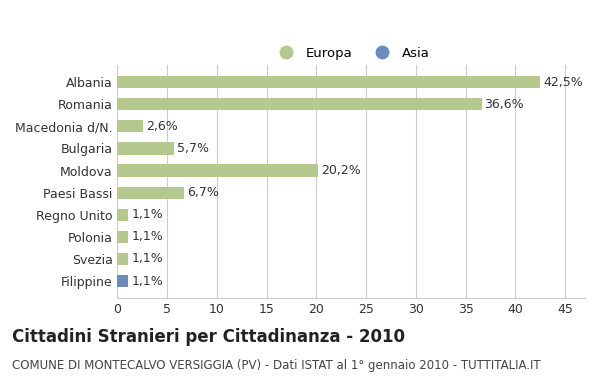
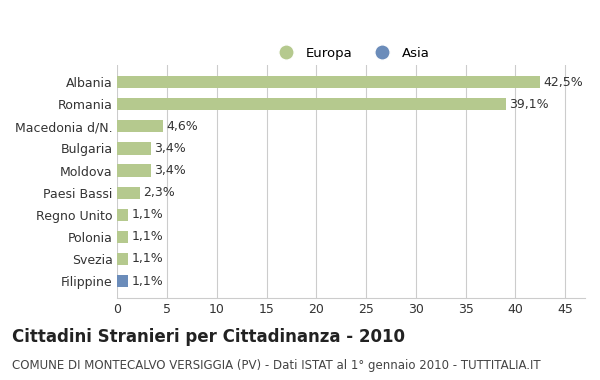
Romania: 36,6% -> 39,1%
Macedonia d/N.: 2,6% -> 4,6%
Bulgaria: 5,7% -> 3,4%
Moldova: 20,2% -> 3,4%
Paesi Bassi: 6,7% -> 2,3%
